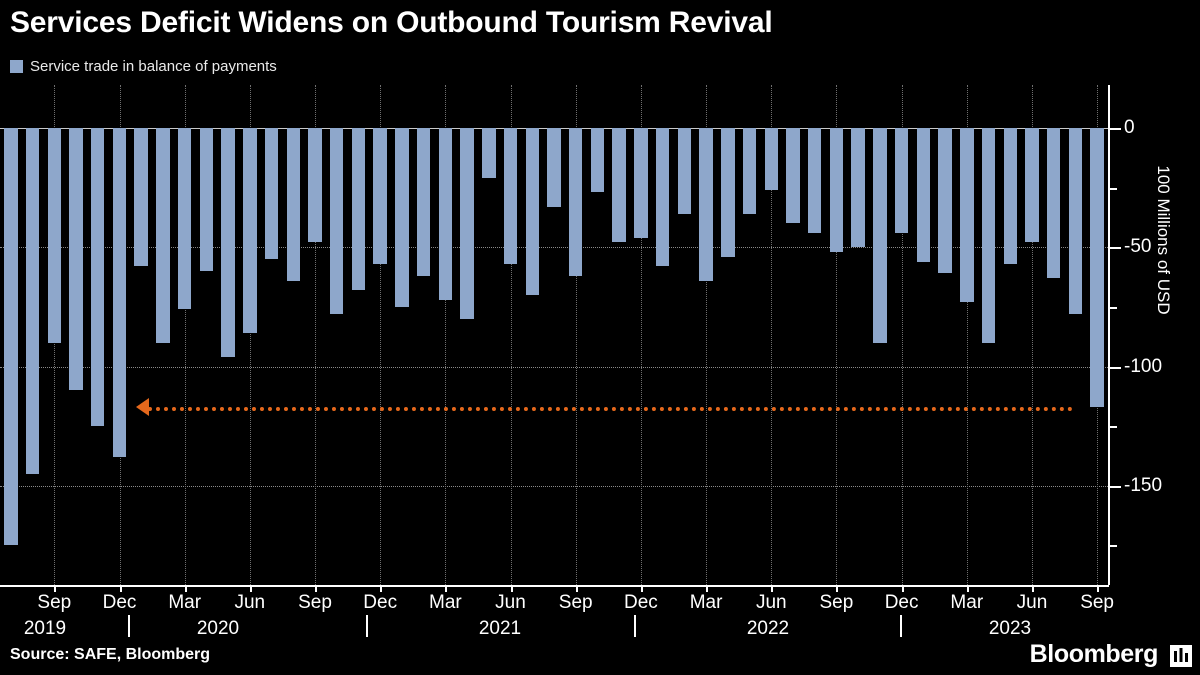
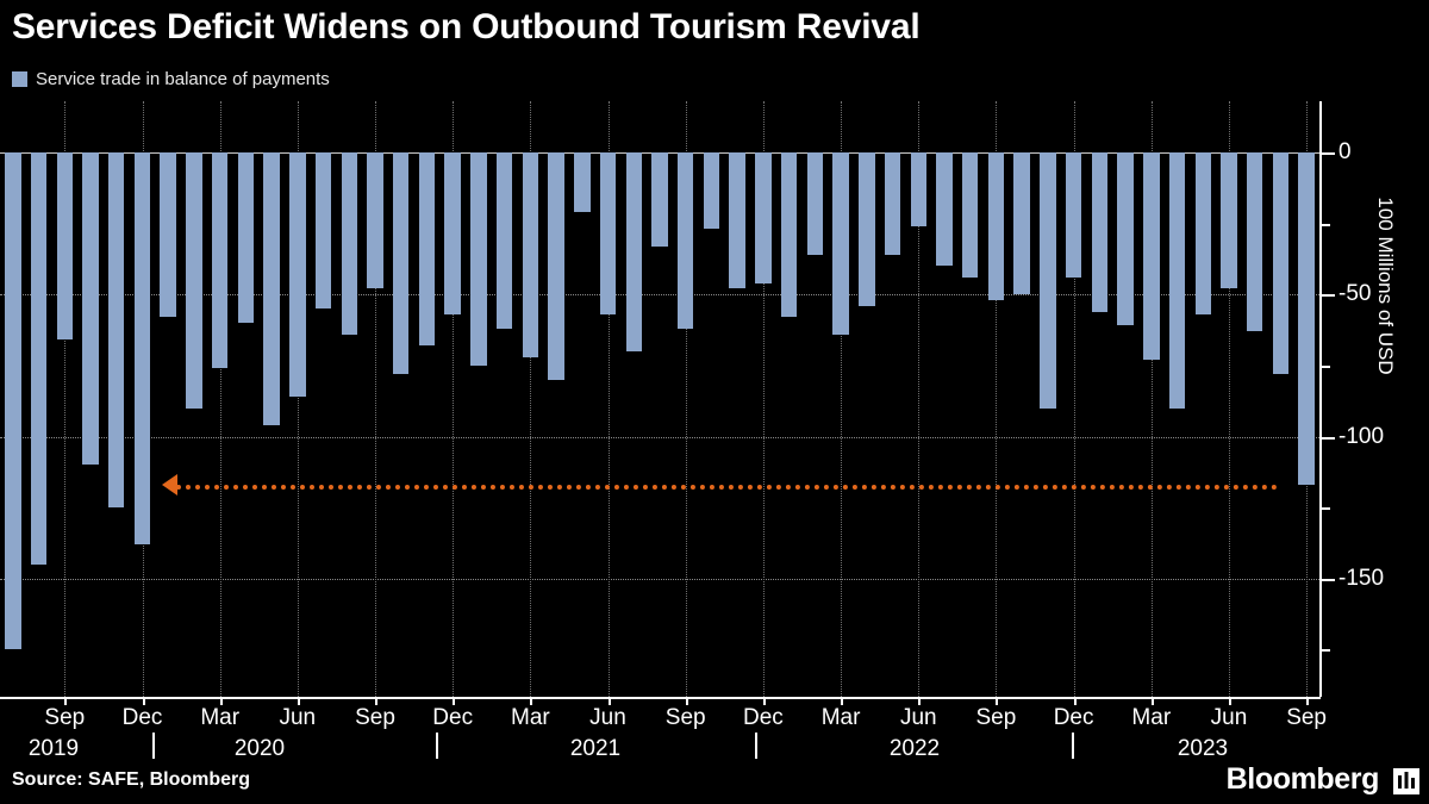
Sep 2019: -90 -> -66
